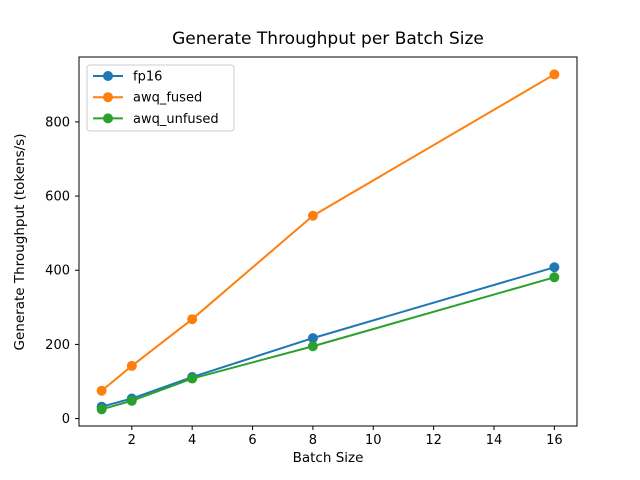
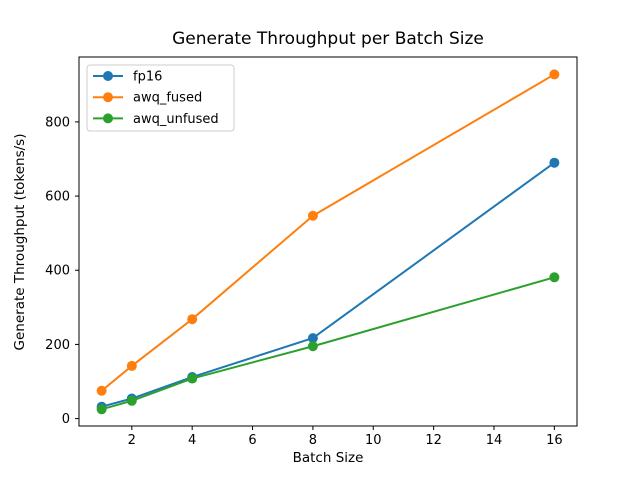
fp16/16: 410 -> 690
